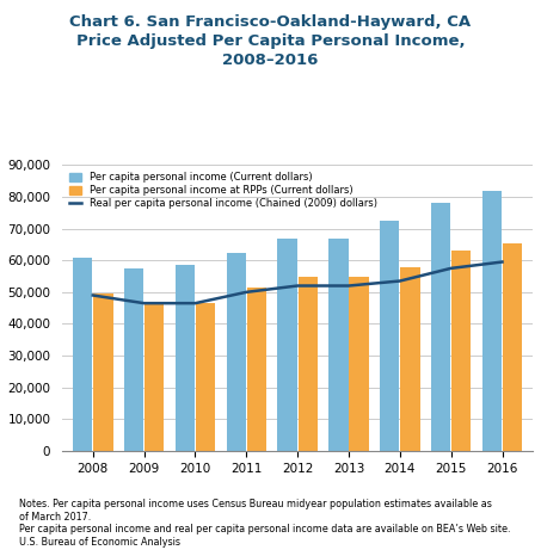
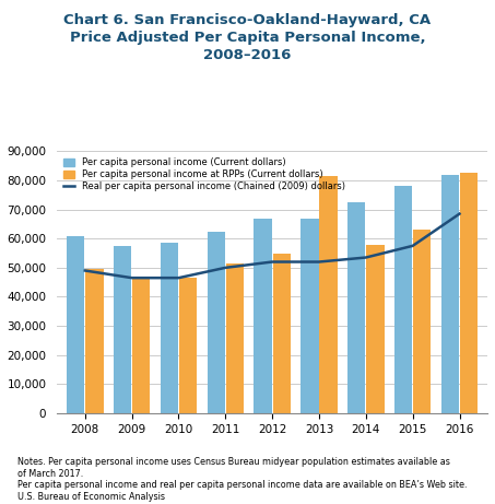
Per capita personal income at RPPs (Current dollars)/2013: 55,000 -> 81,500
Real per capita personal income (Chained (2009) dollars)/2016: 59,500 -> 68,500
Per capita personal income at RPPs (Current dollars)/2016: 65,500 -> 82,500
